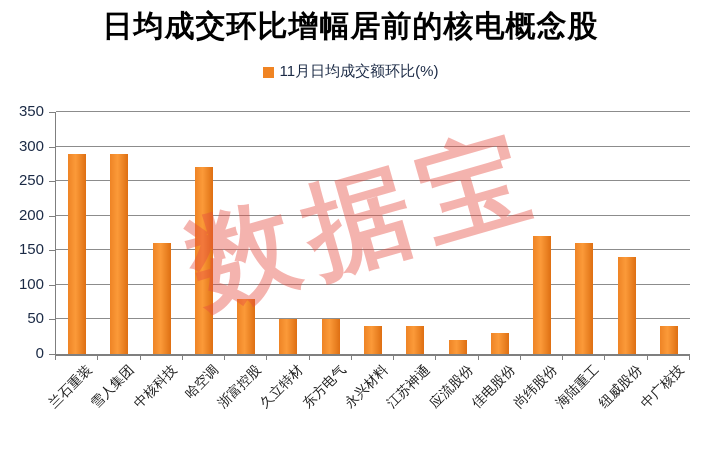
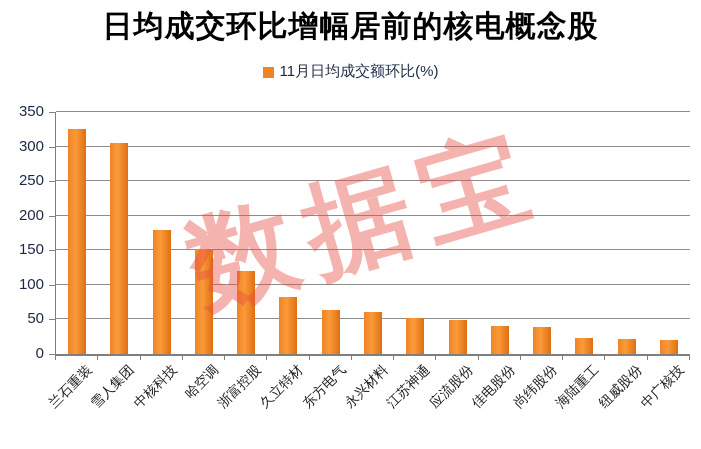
兰石重装: 290 -> 330
雪人集团: 290 -> 300
中核科技: 160 -> 180
哈空调: 270 -> 150
浙富控股: 80 -> 120
久立特材: 50 -> 80
东方电气: 50 -> 60
永兴材料: 40 -> 60
江苏神通: 40 -> 50
应流股份: 20 -> 50
佳电股份: 30 -> 40
尚纬股份: 170 -> 40
海陆重工: 160 -> 20
纽威股份: 140 -> 20
中广核技: 40 -> 20
